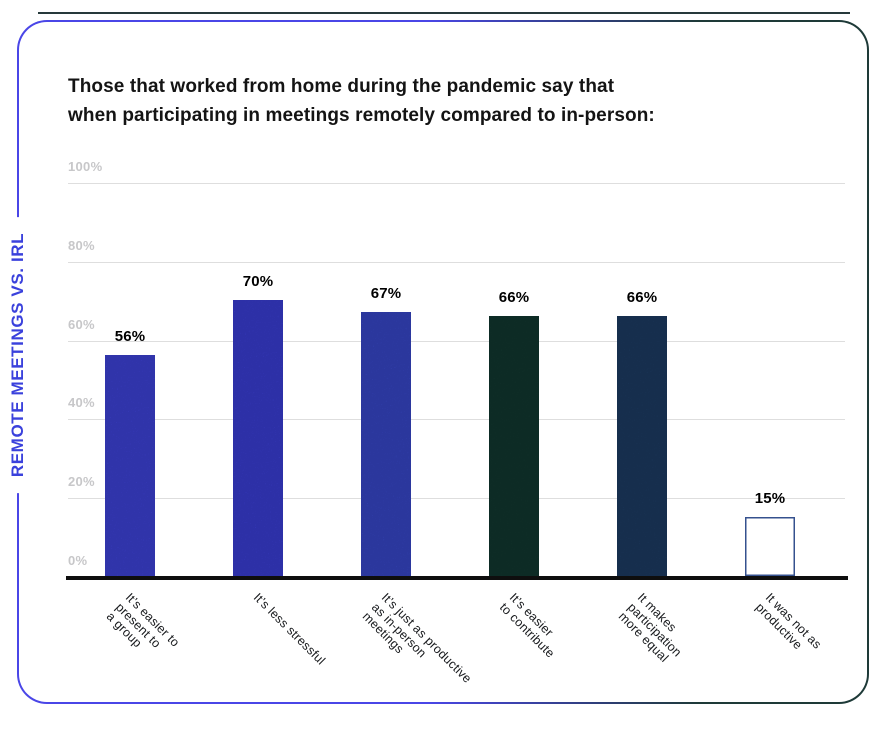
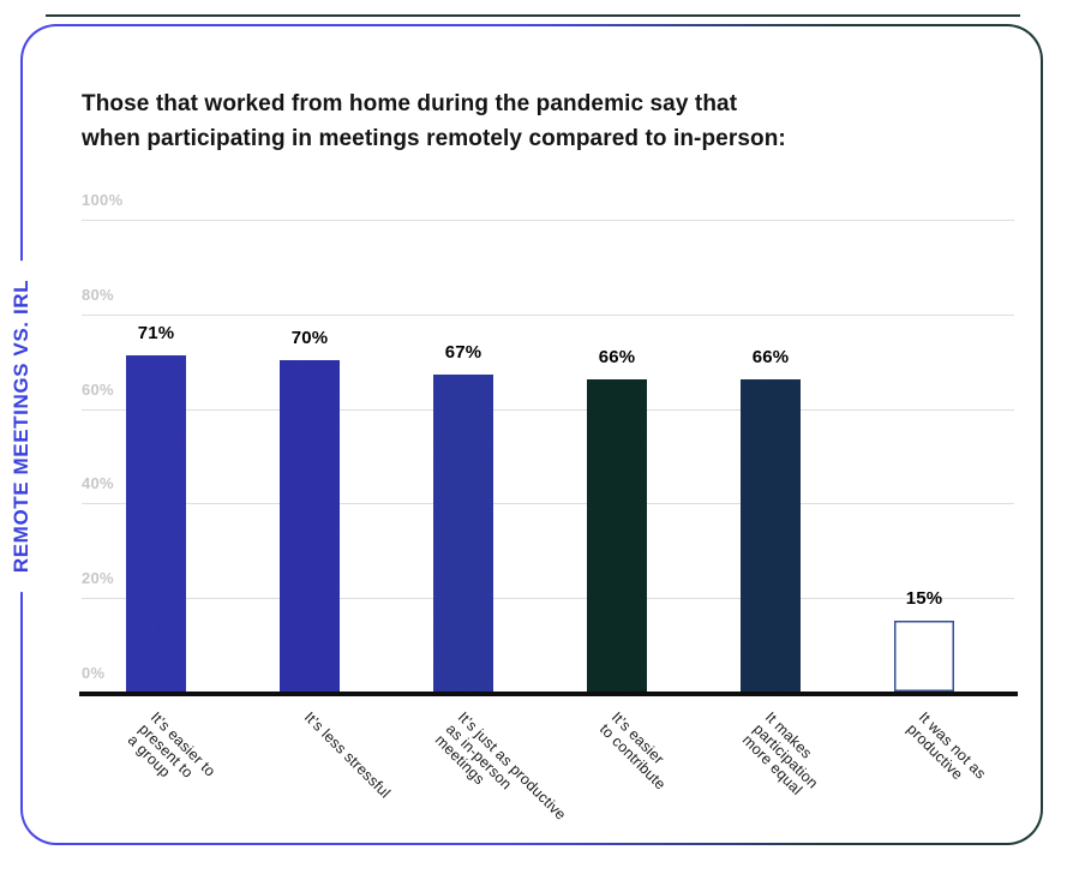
It’s easier to present to a group: 56% -> 71%
